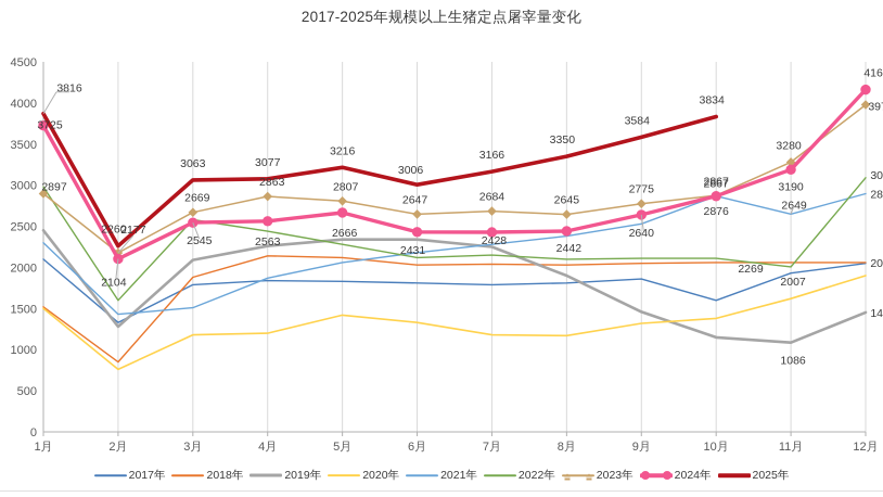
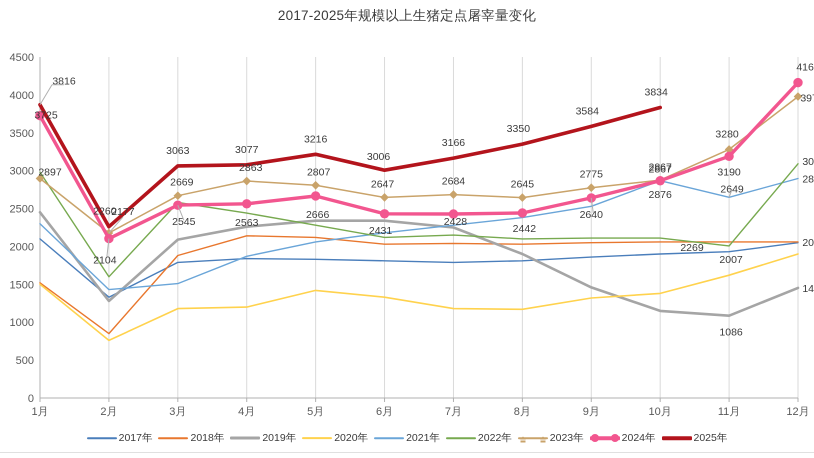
2017年/10月: 1600 -> 1900
